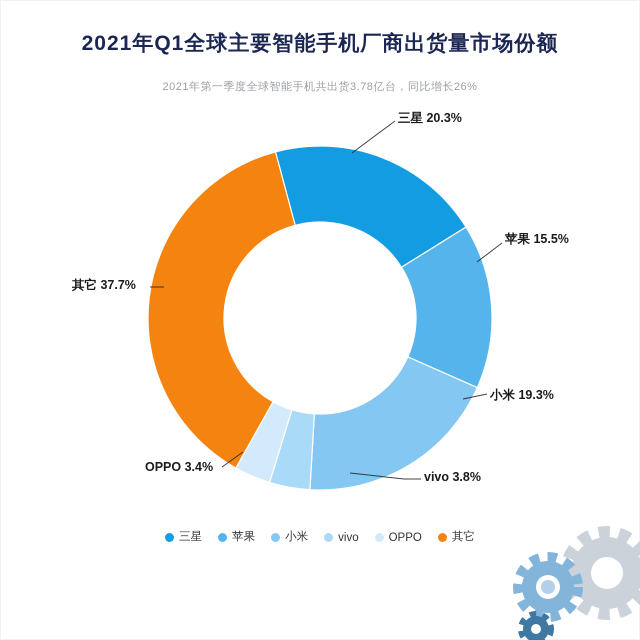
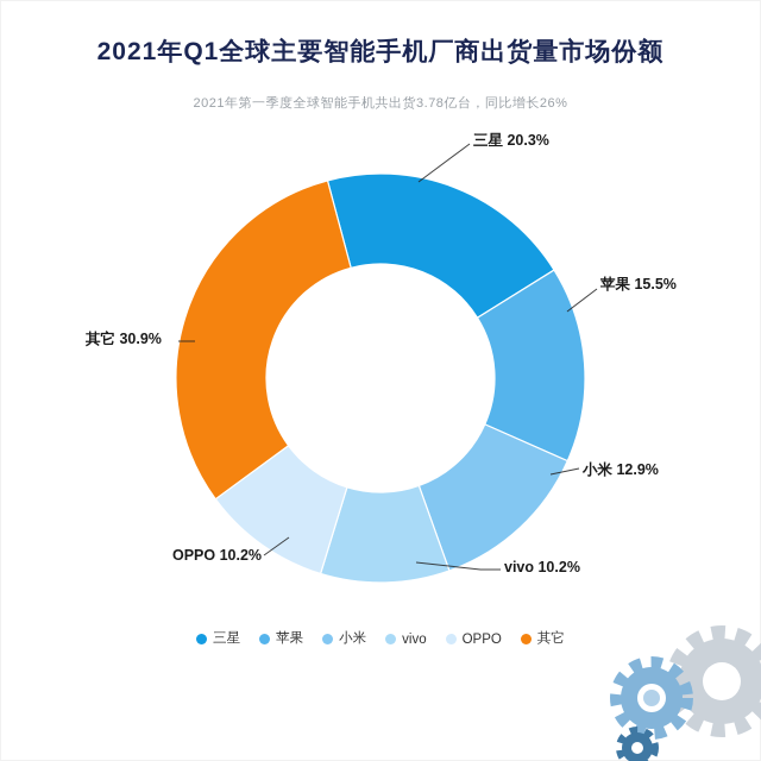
小米: 19.3% -> 12.9%
vivo: 3.8% -> 10.2%
OPPO: 3.4% -> 10.2%
其它: 37.7% -> 30.9%
